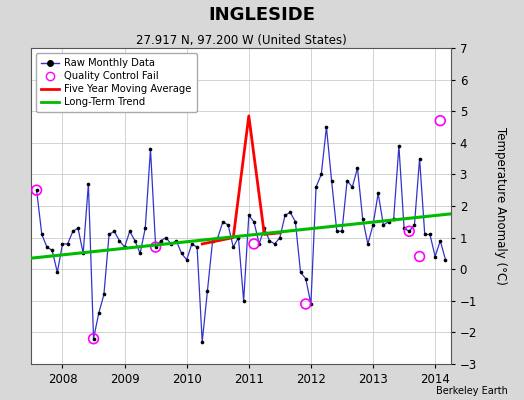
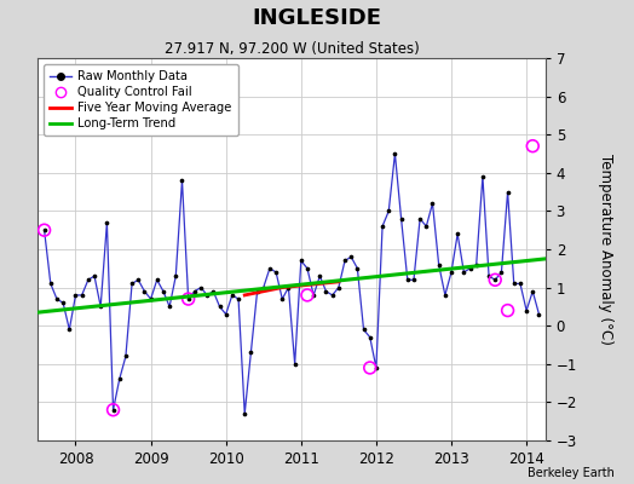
Five Year Moving Average/2011: 4.85 -> 1.05
